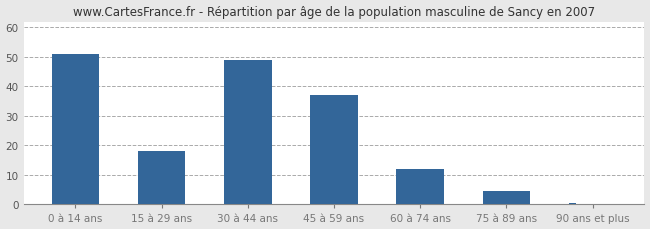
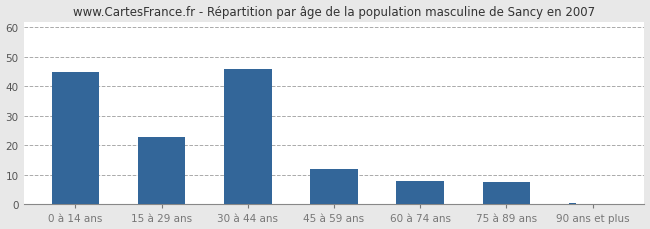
0 à 14 ans: 51.0 -> 45.0
15 à 29 ans: 18.0 -> 23.0
30 à 44 ans: 49.0 -> 46.0
45 à 59 ans: 37.0 -> 12.0
60 à 74 ans: 12.0 -> 8.0
75 à 89 ans: 4.5 -> 7.5
